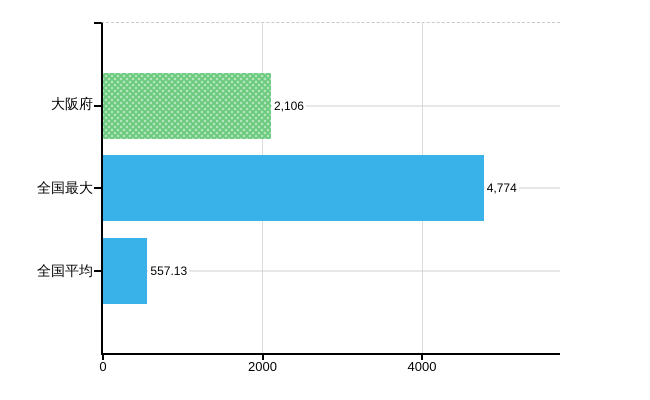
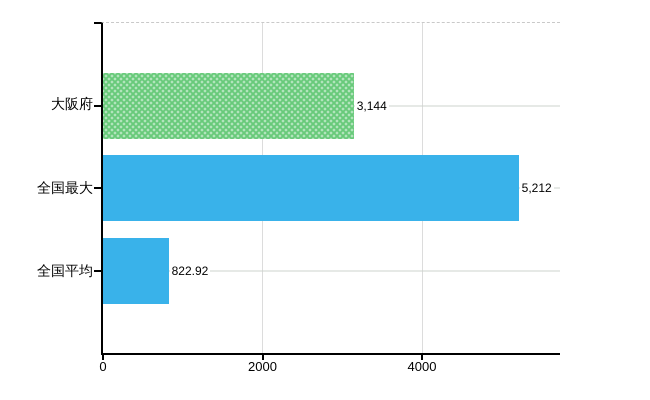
大阪府: 2,106 -> 3,144
全国最大: 4,774 -> 5,212
全国平均: 557.13 -> 822.92
